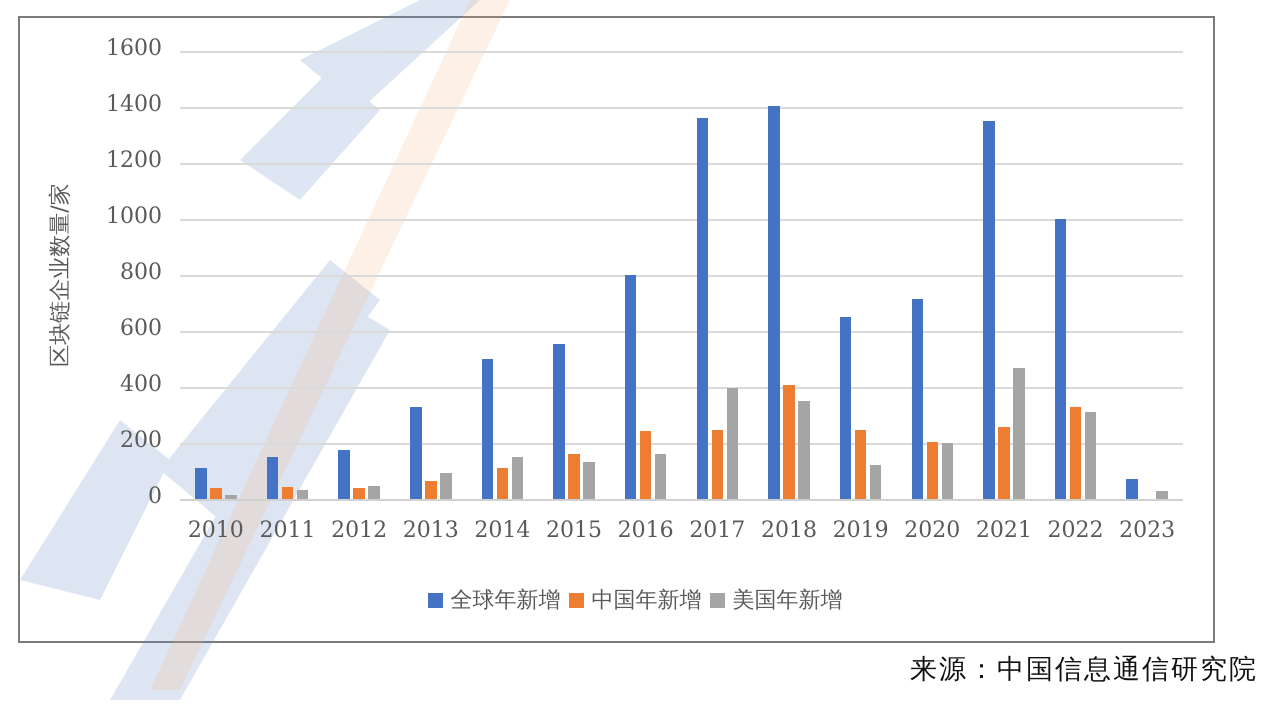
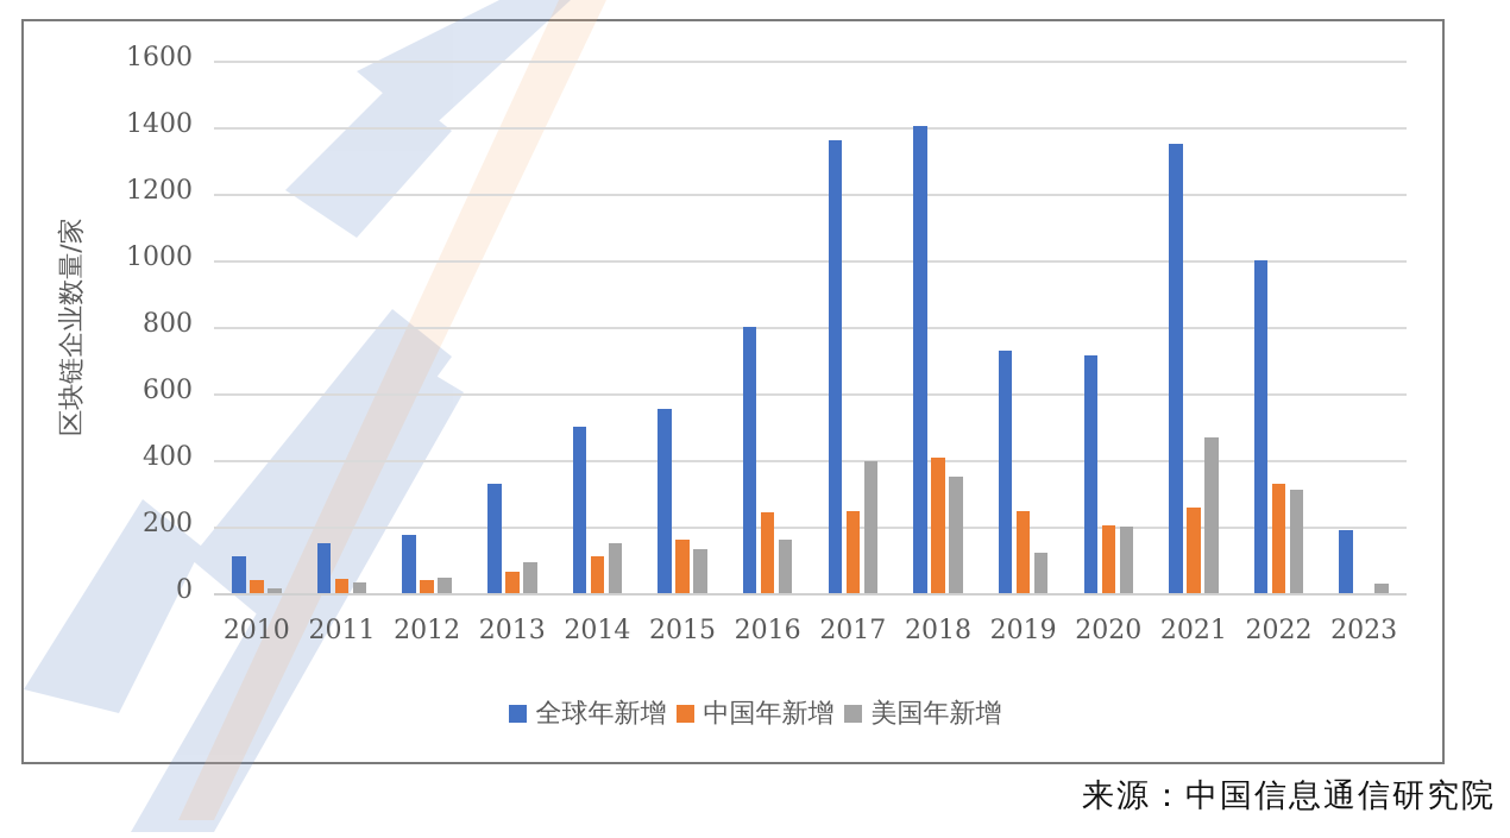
全球年新增/2019: 650 -> 730
全球年新增/2023: 70 -> 190
